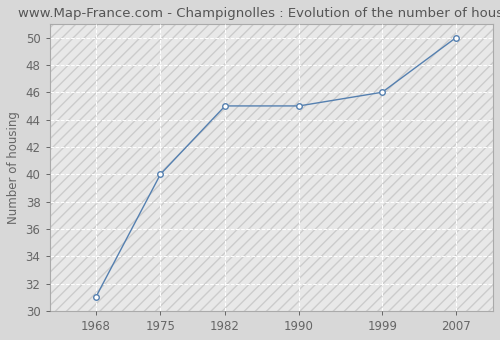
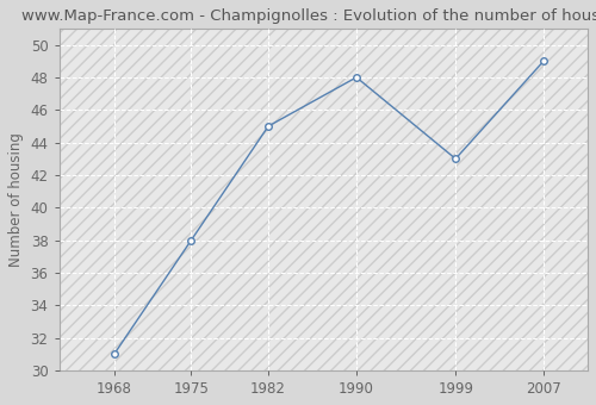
1975: 40 -> 38
1990: 45 -> 48
1999: 46 -> 43
2007: 50 -> 49
